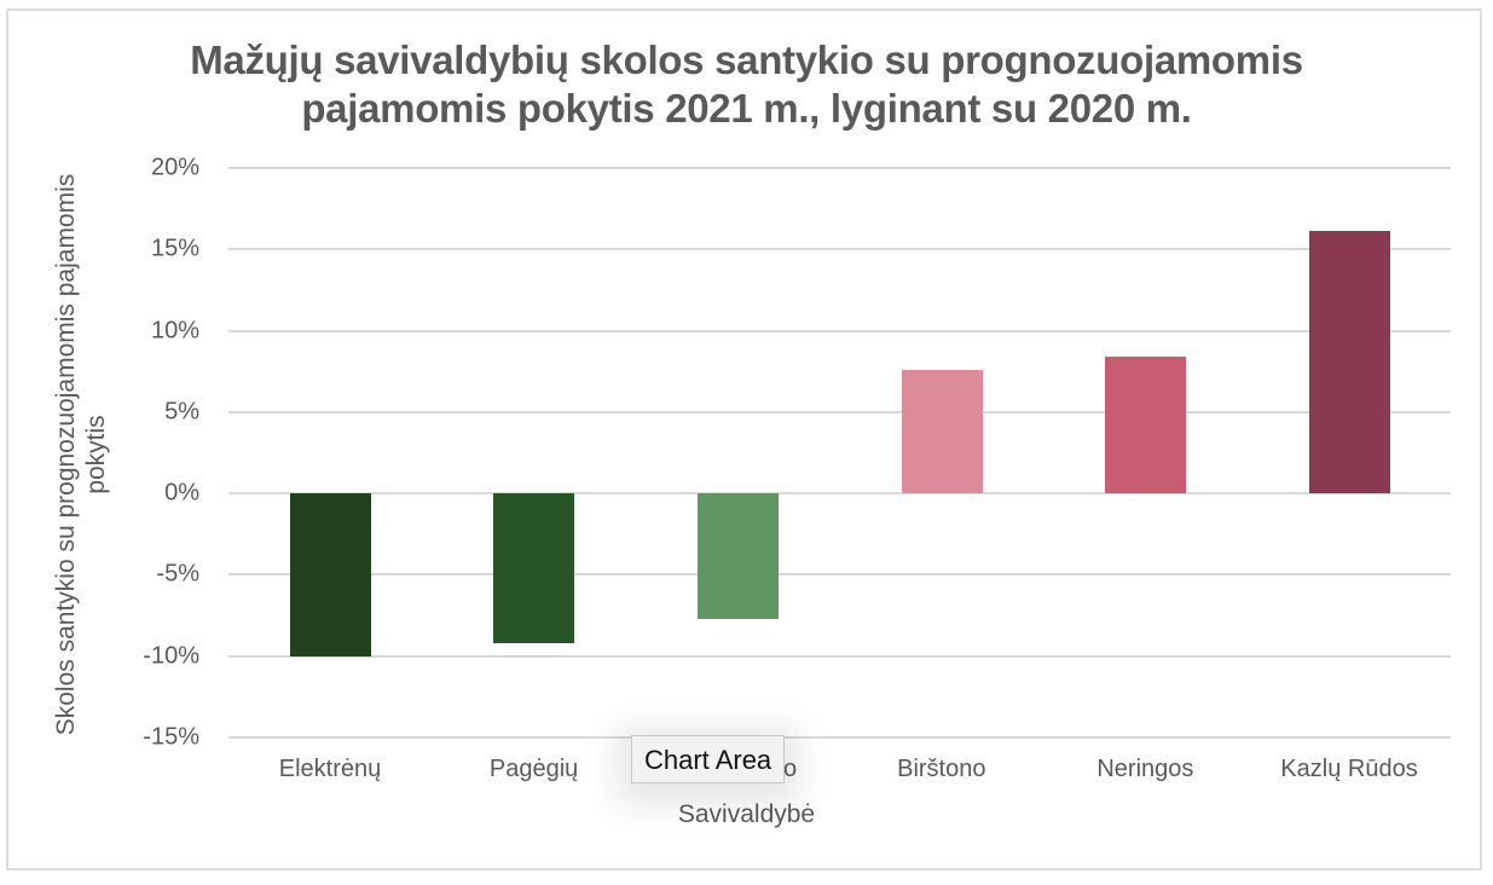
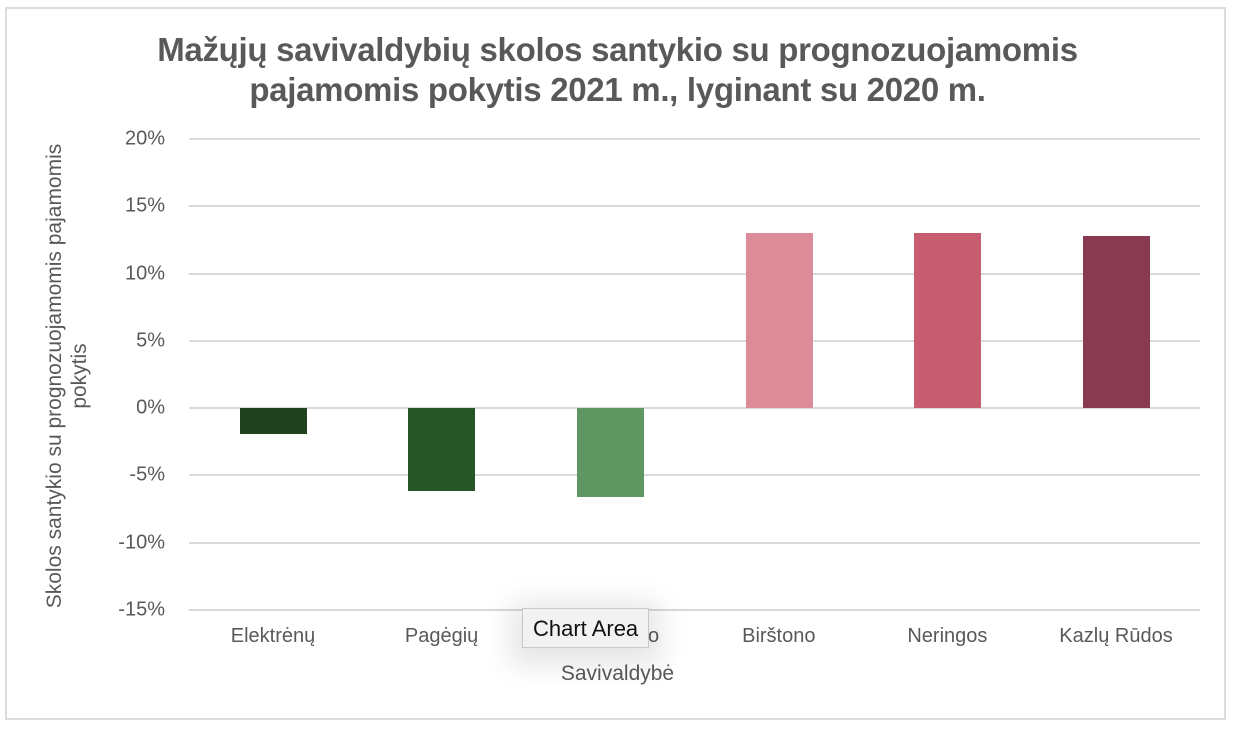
Elektrėnų: -10.0% -> -1.9%
Pagėgių: -9.2% -> -6.2%
no: -7.7% -> -6.6%
Birštono: 7.6% -> 13.0%
Neringos: 8.4% -> 13.0%
Kazlų Rūdos: 16.1% -> 12.8%
